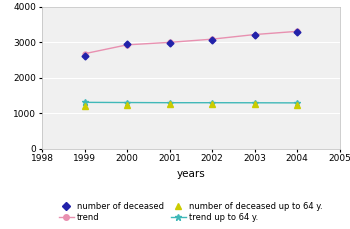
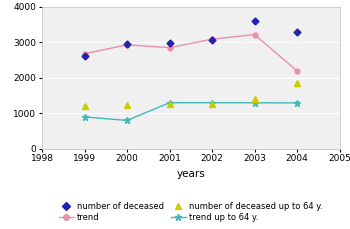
trend up to 64 y./1999: 1310 -> 900
trend up to 64 y./2000: 1300 -> 800
trend/2001: 3000 -> 2850
number of deceased/2003: 3210 -> 3600
number of deceased up to 64 y./2003: 1250 -> 1400
trend/2004: 3310 -> 2200
number of deceased up to 64 y./2004: 1240 -> 1850
